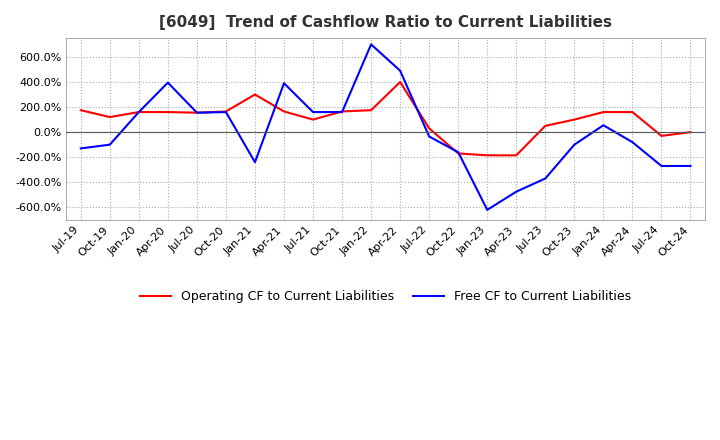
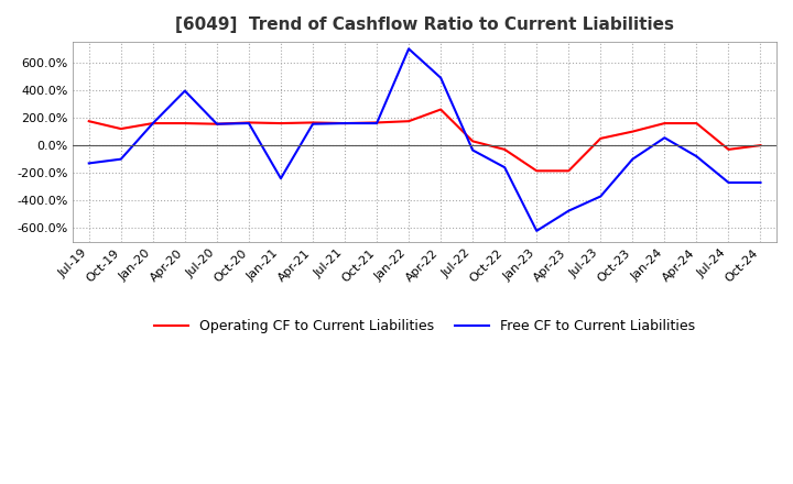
Operating CF to Current Liabilities/Jan-21: 300% -> 160%
Free CF to Current Liabilities/Apr-21: 390% -> 160%
Operating CF to Current Liabilities/Jul-21: 100% -> 160%
Operating CF to Current Liabilities/Apr-22: 400% -> 260%
Operating CF to Current Liabilities/Oct-22: -170% -> -30%
